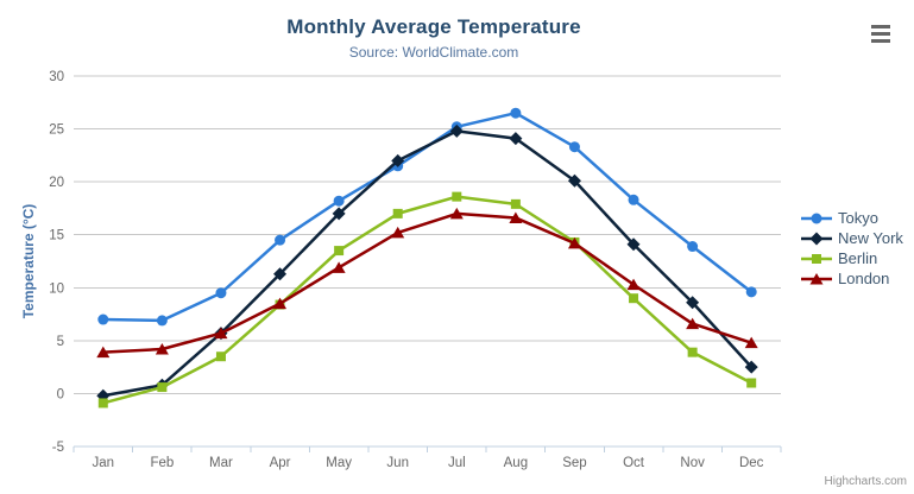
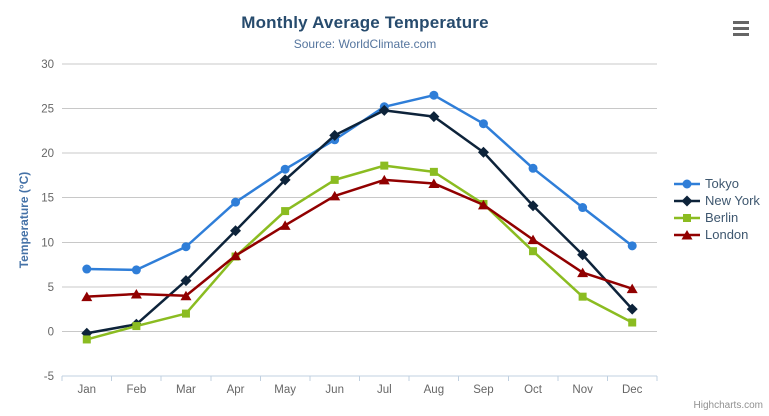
Berlin/Mar: 4 -> 2
London/Mar: 6 -> 4
